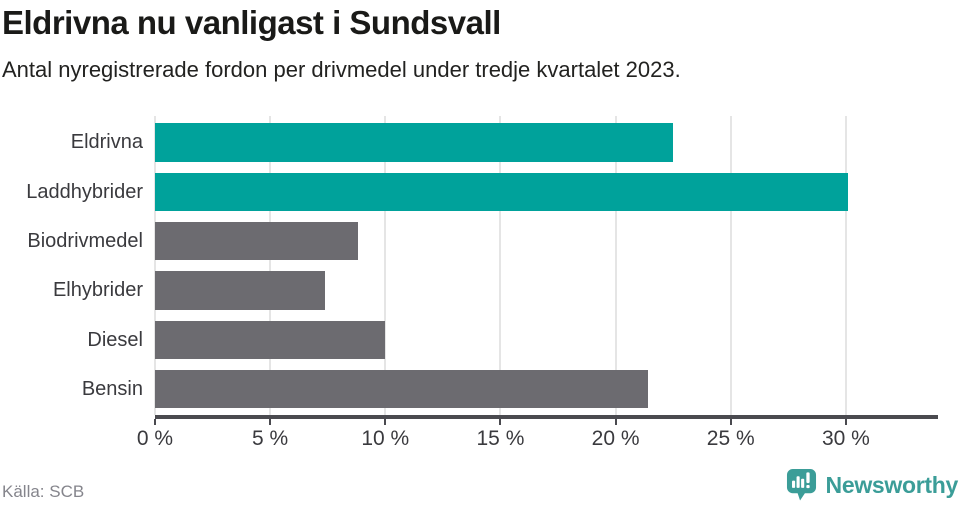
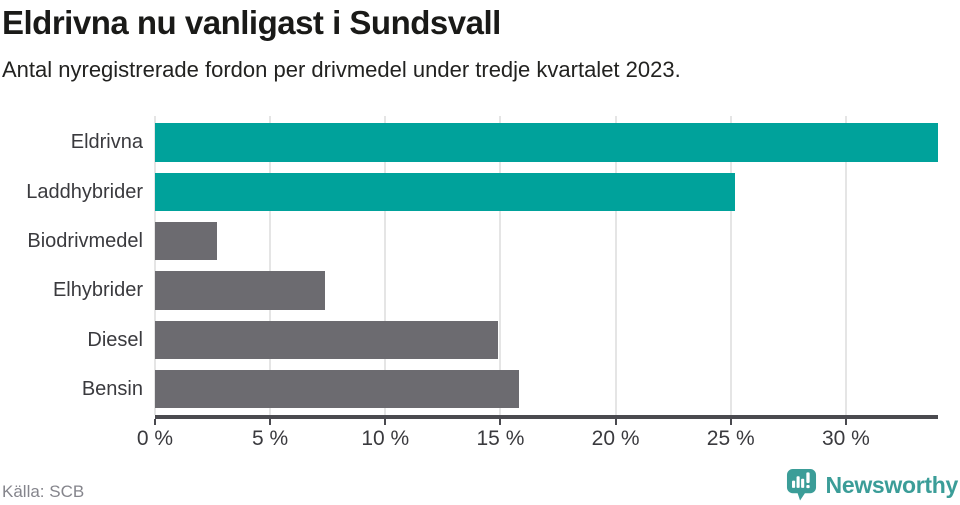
Eldrivna: 22.5% -> 34.0%
Laddhybrider: 30.1% -> 25.2%
Biodrivmedel: 8.8% -> 2.7%
Diesel: 10.0% -> 14.9%
Bensin: 21.4% -> 15.8%
